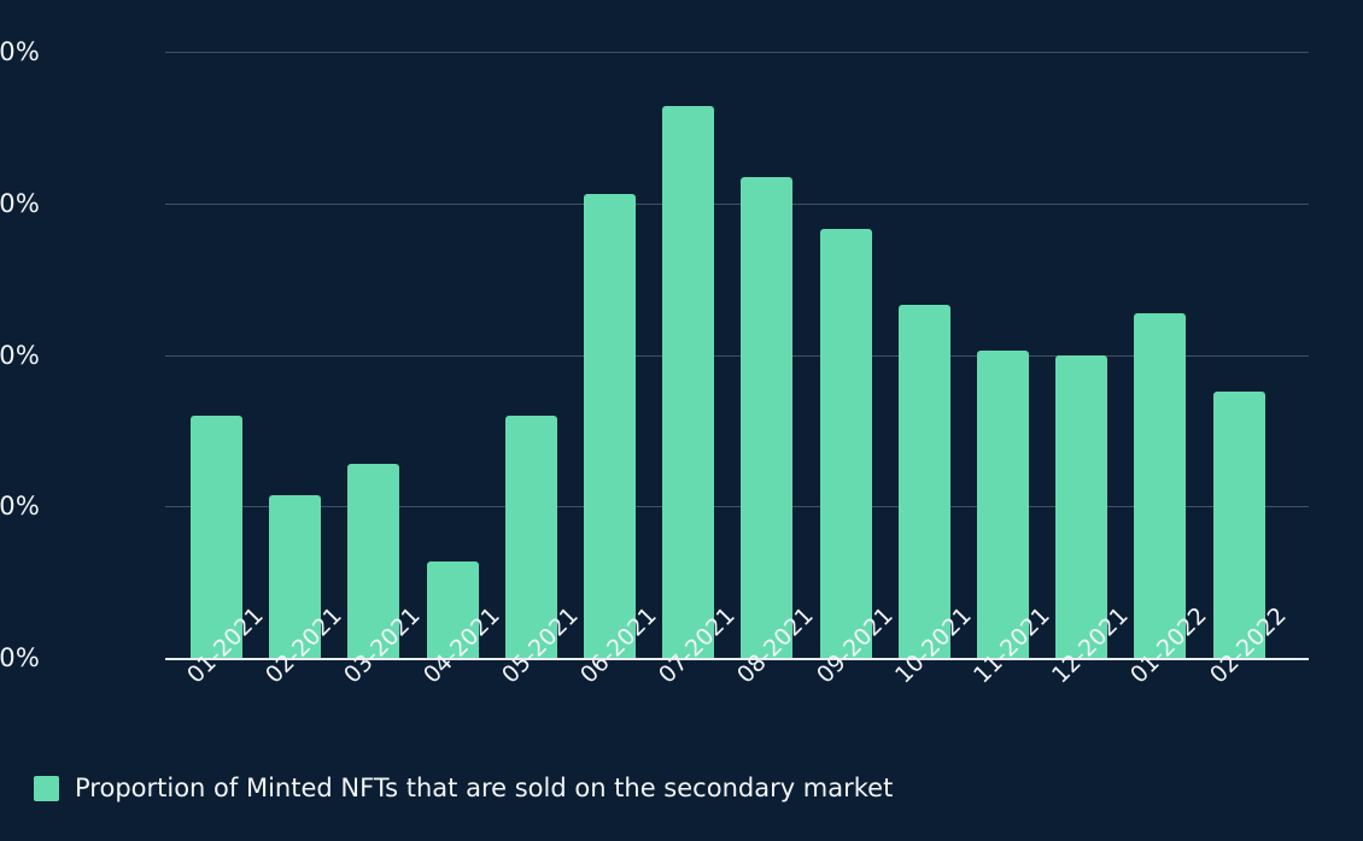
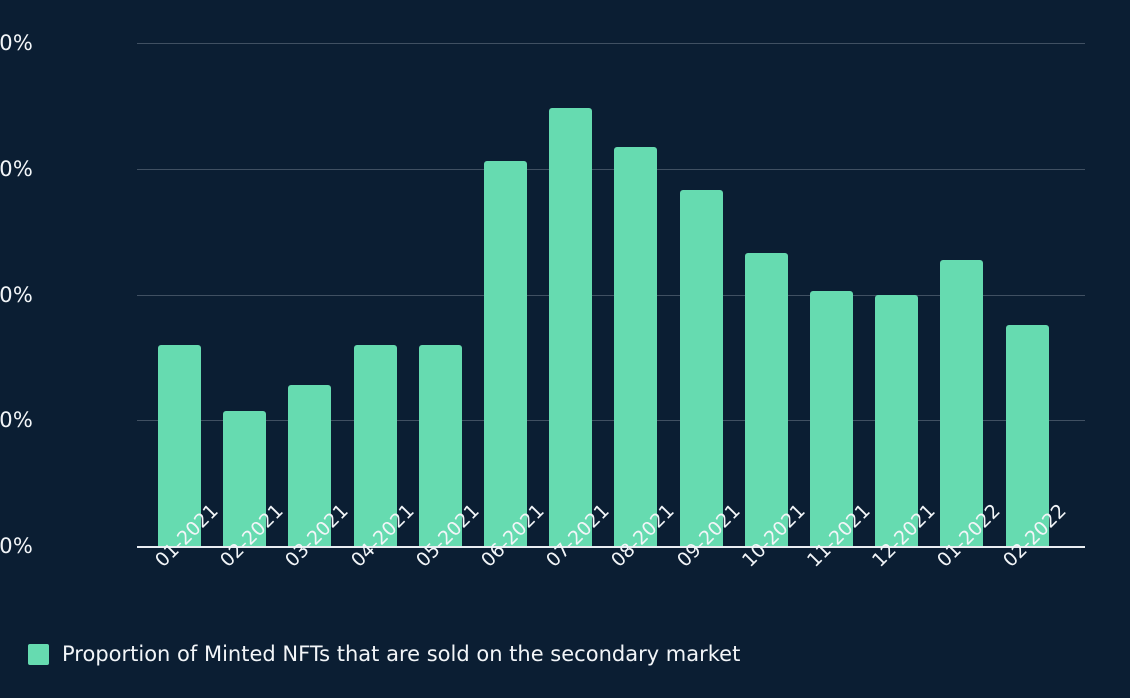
04-2021: 16% -> 40%
07-2021: 91% -> 87%
